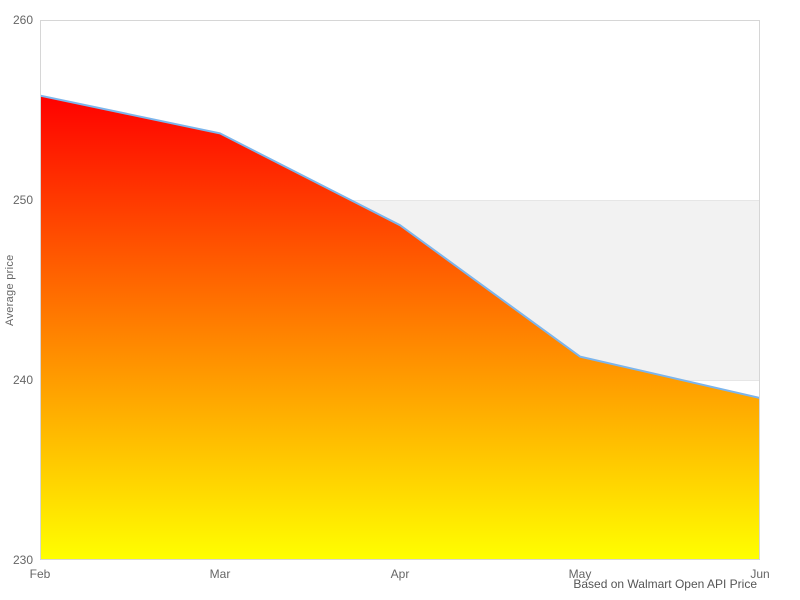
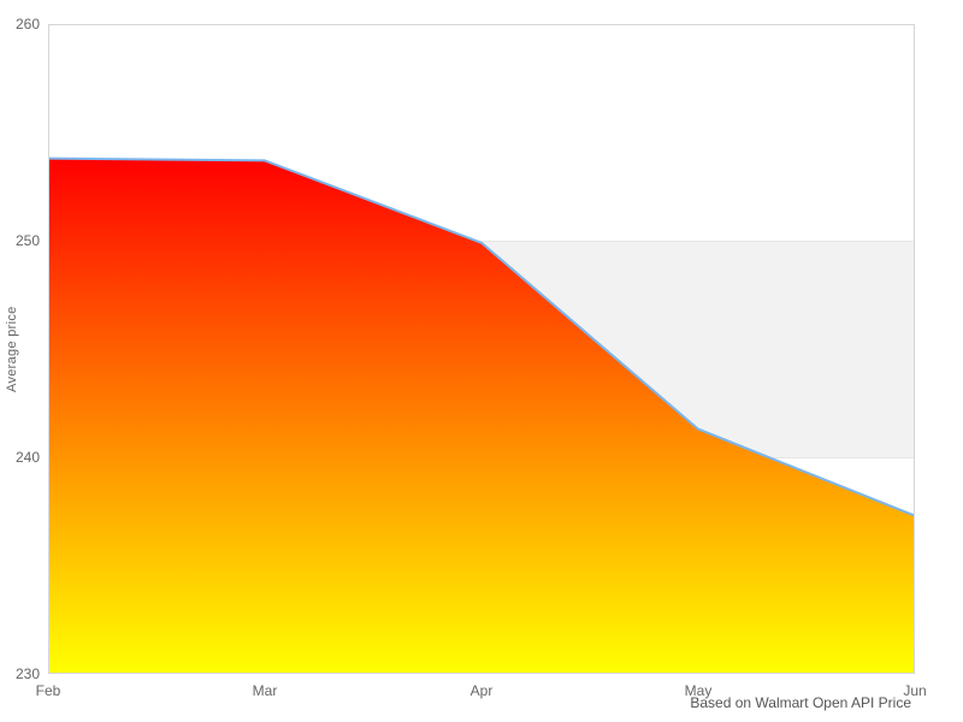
Feb: 255.8 -> 253.8
Apr: 248.6 -> 249.9
Jun: 239.0 -> 237.3
